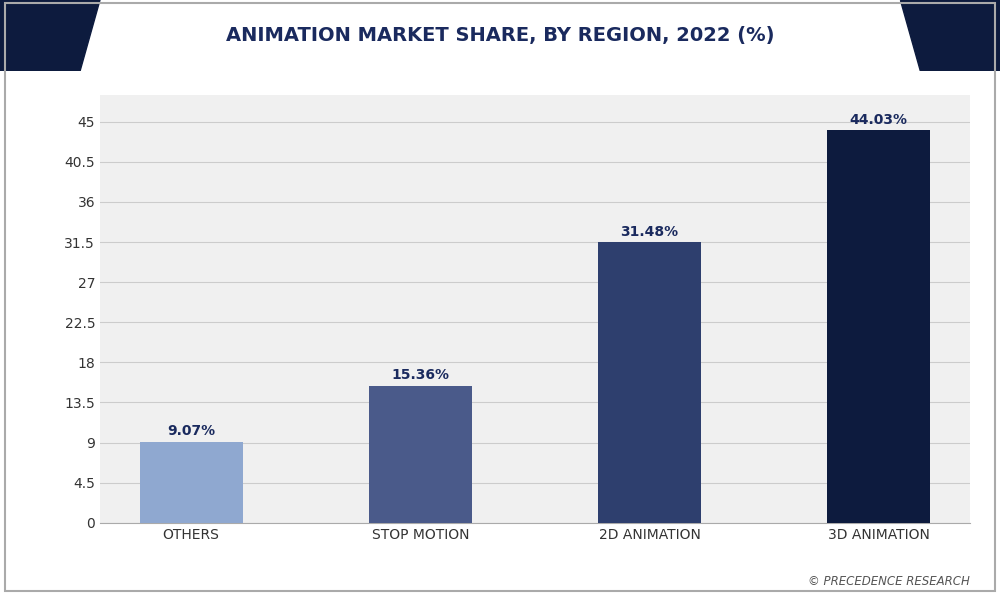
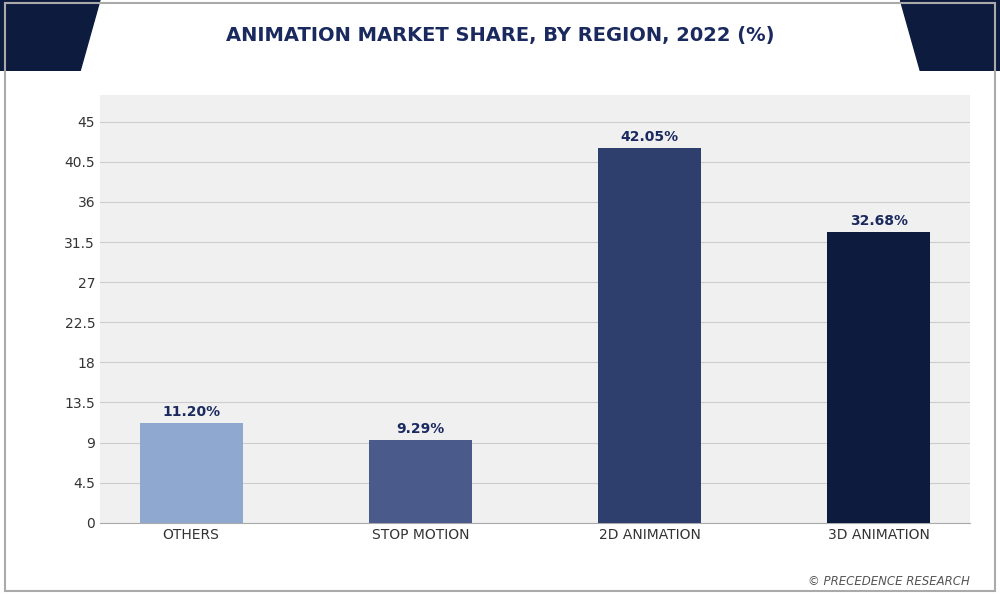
OTHERS: 9.07% -> 11.20%
STOP MOTION: 15.36% -> 9.29%
2D ANIMATION: 31.48% -> 42.05%
3D ANIMATION: 44.03% -> 32.68%
